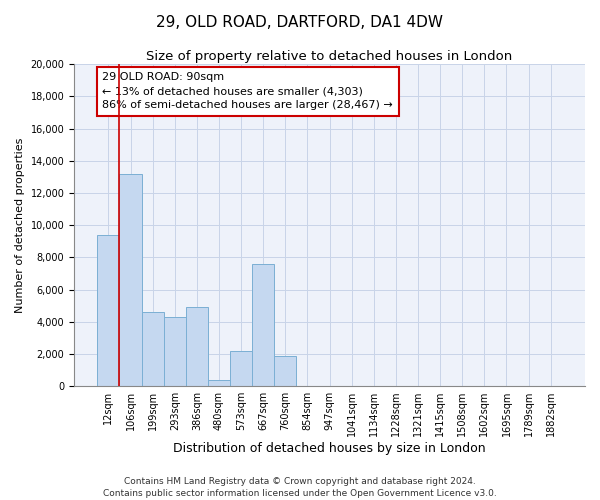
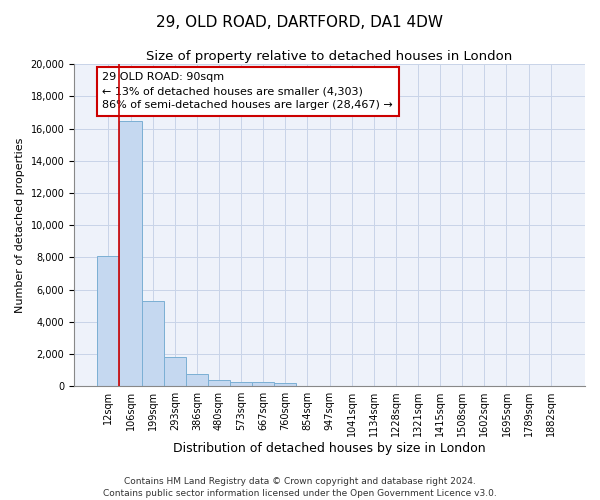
12sqm: 9,400 -> 8,100
106sqm: 13,200 -> 16,500
199sqm: 4,600 -> 5,300
293sqm: 4,300 -> 1,800
386sqm: 4,900 -> 800
573sqm: 2,200 -> 300
667sqm: 7,600 -> 200
760sqm: 1,900 -> 200
